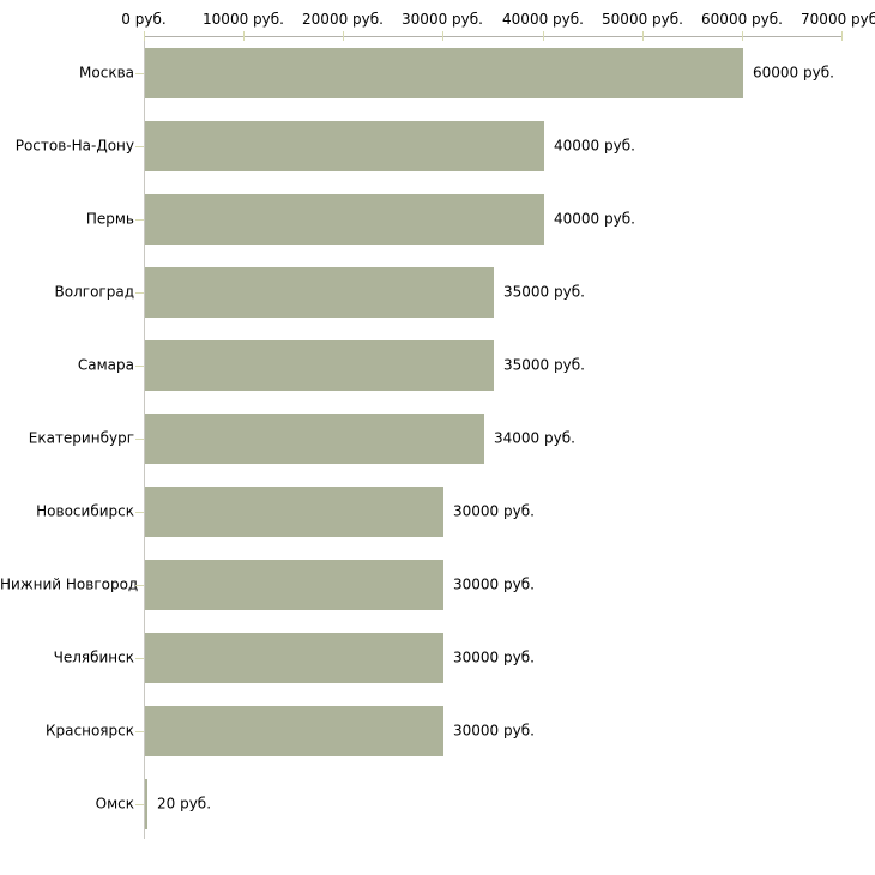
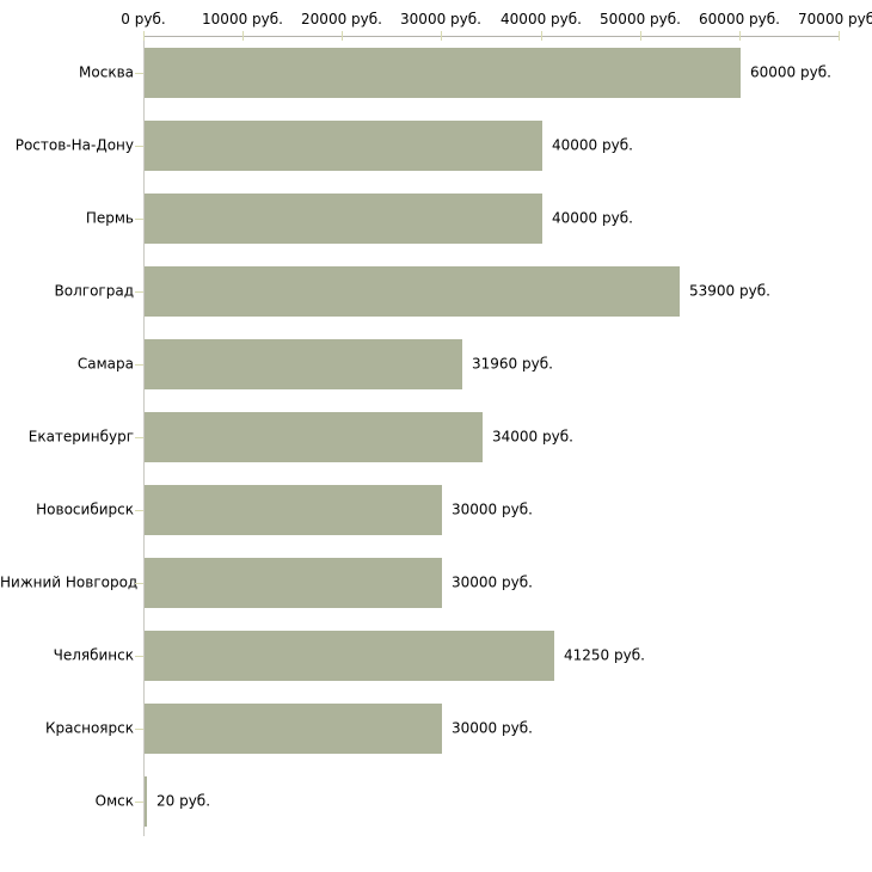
Волгоград: 35000 -> 53900
Самара: 35000 -> 31960
Челябинск: 30000 -> 41250
